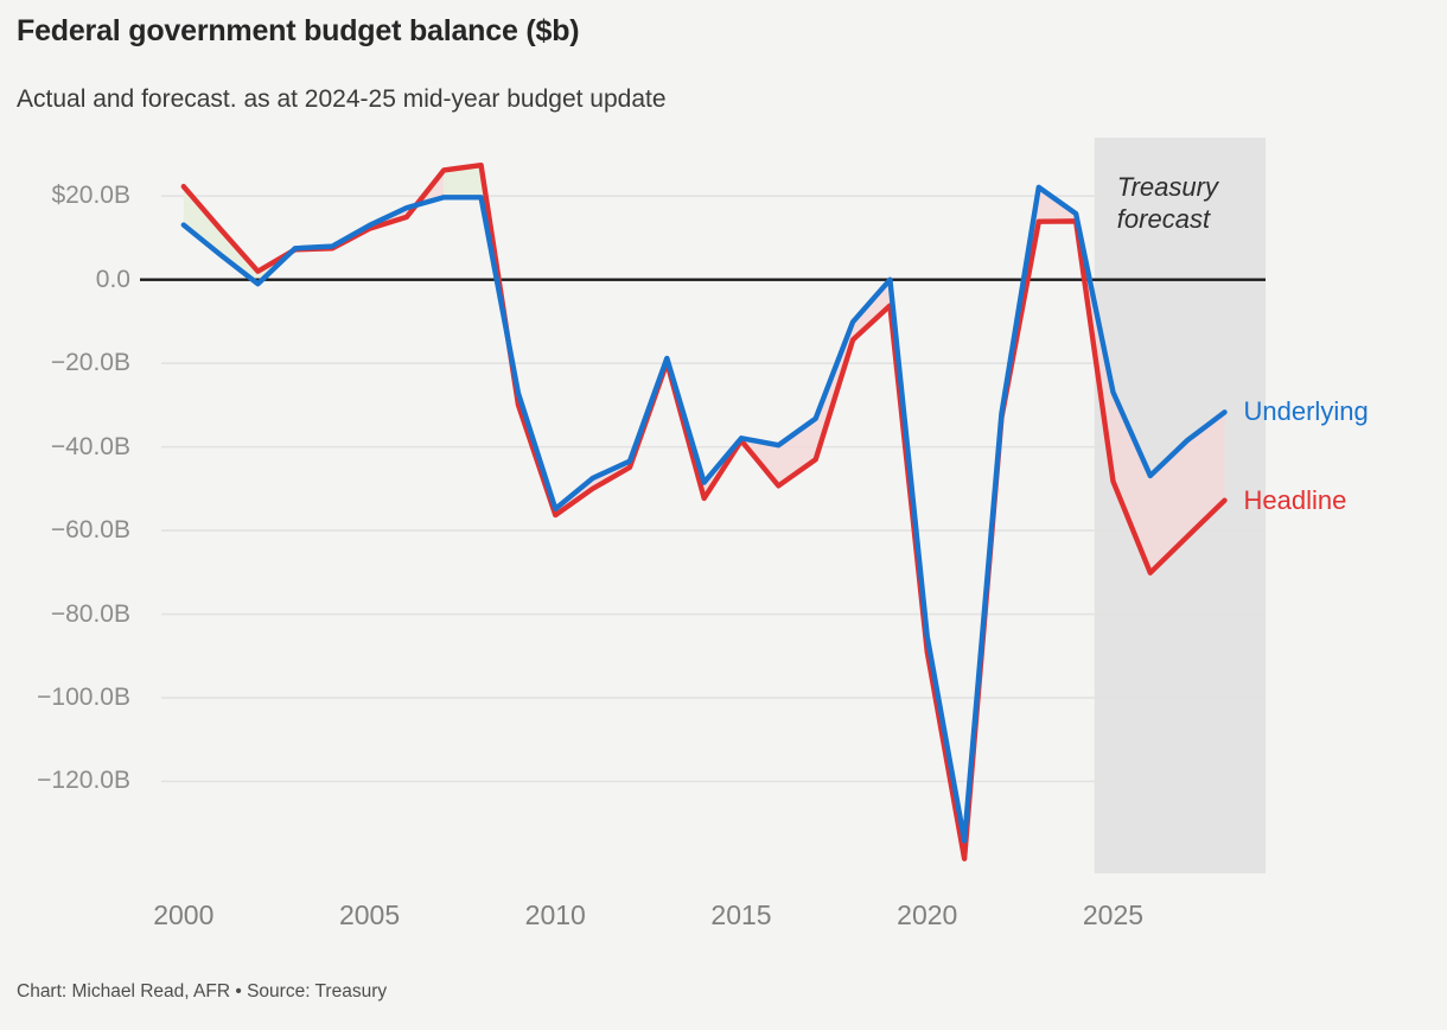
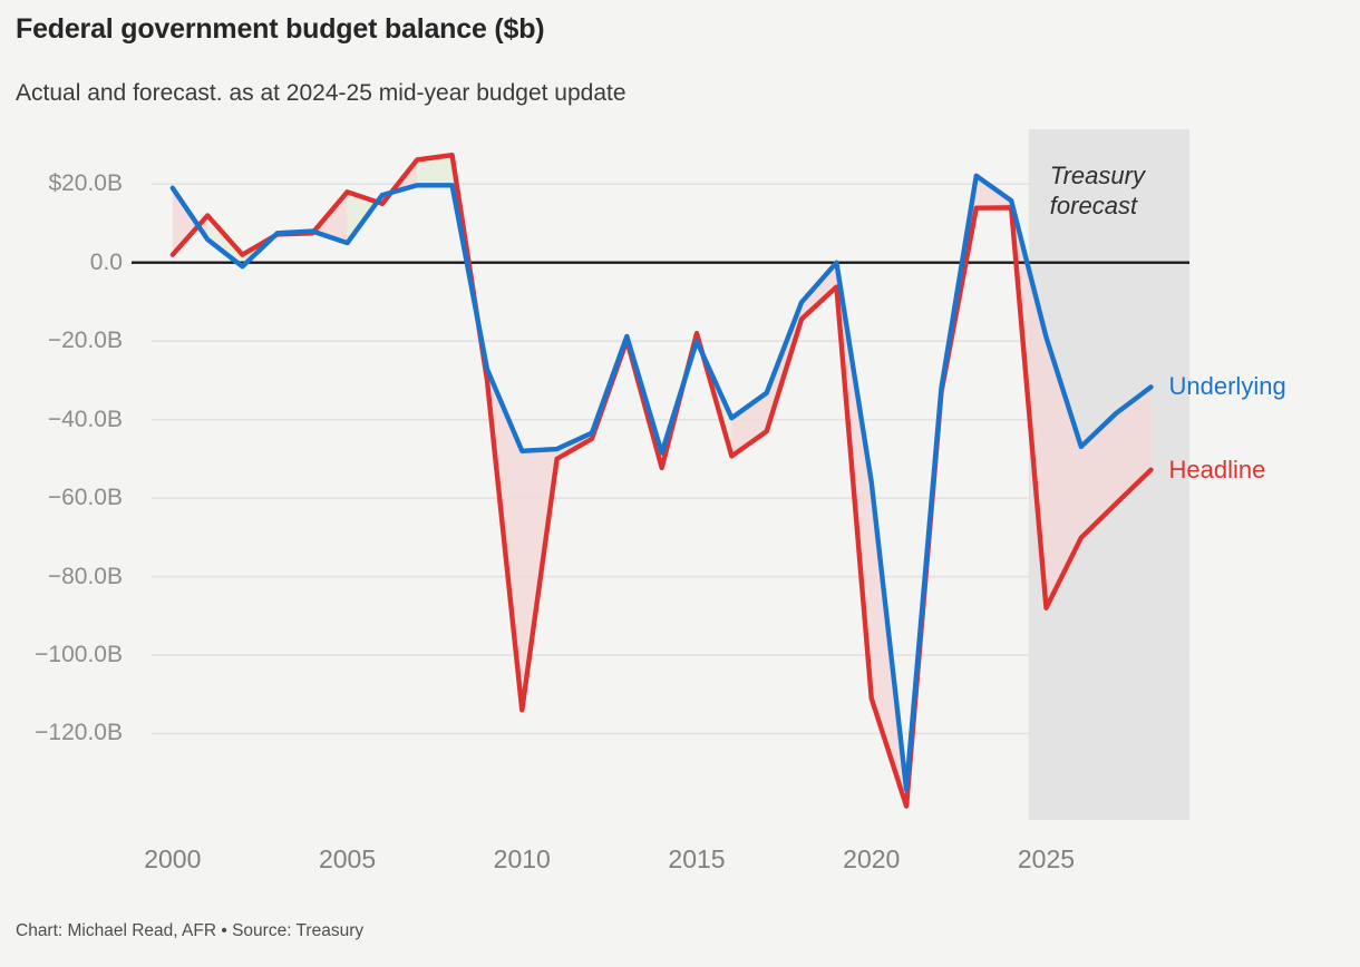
Underlying/2000: $13B -> $19B
Headline/2000: $22B -> $2B
Underlying/2005: $13B -> $5B
Headline/2005: $12B -> $18B
Underlying/2010: -$55B -> -$48B
Headline/2010: -$56B -> -$114B
Underlying/2015: -$38B -> -$20B
Headline/2015: -$38B -> -$18B
Underlying/2020: -$85B -> -$56B
Headline/2020: -$89B -> -$111B
Underlying/2025: -$27B -> -$19B
Headline/2025: -$48B -> -$88B
